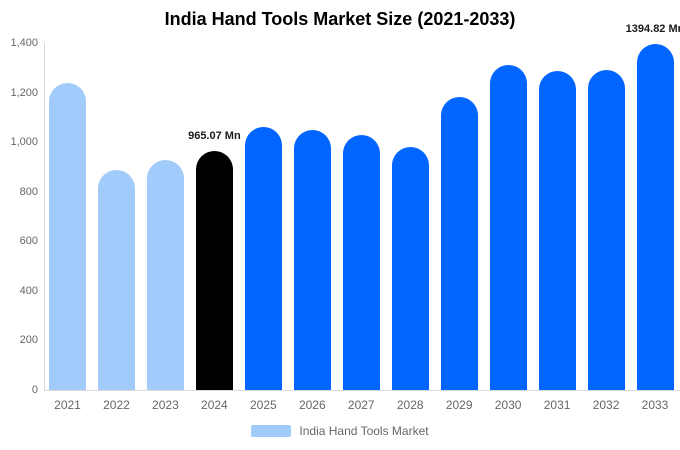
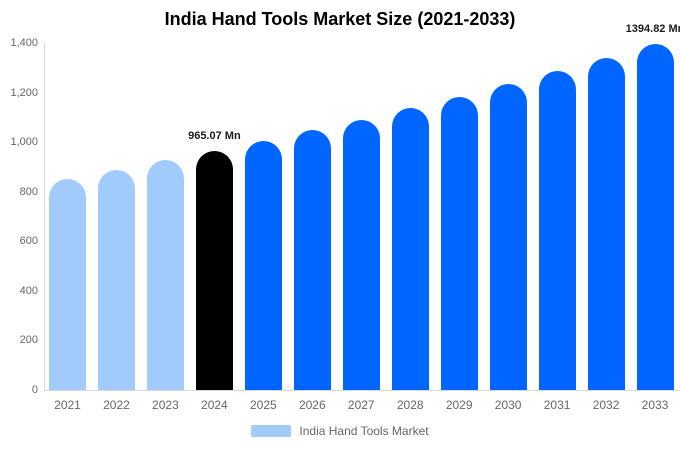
2021: 1240 -> 850
2025: 1060 -> 1000
2027: 1030 -> 1090
2028: 980 -> 1140
2030: 1310 -> 1230
2032: 1290 -> 1340
